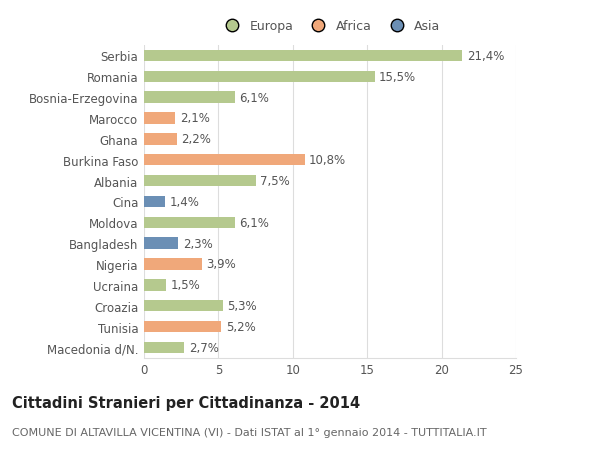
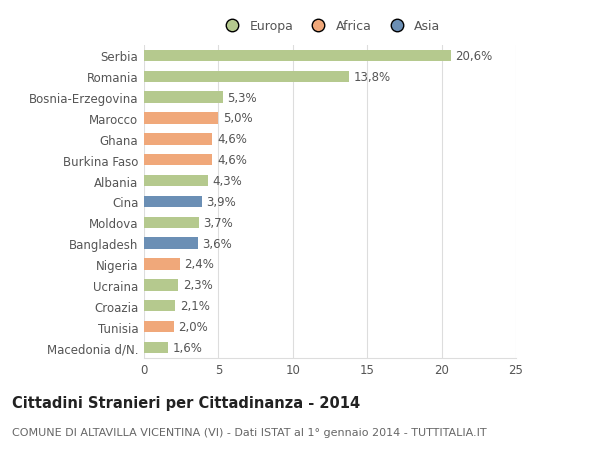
Serbia: 21,4% -> 20,6%
Romania: 15,5% -> 13,8%
Bosnia-Erzegovina: 6,1% -> 5,3%
Marocco: 2,1% -> 5,0%
Ghana: 2,2% -> 4,6%
Burkina Faso: 10,8% -> 4,6%
Albania: 7,5% -> 4,3%
Cina: 1,4% -> 3,9%
Moldova: 6,1% -> 3,7%
Bangladesh: 2,3% -> 3,6%
Nigeria: 3,9% -> 2,4%
Ucraina: 1,5% -> 2,3%
Croazia: 5,3% -> 2,1%
Tunisia: 5,2% -> 2,0%
Macedonia d/N.: 2,7% -> 1,6%
